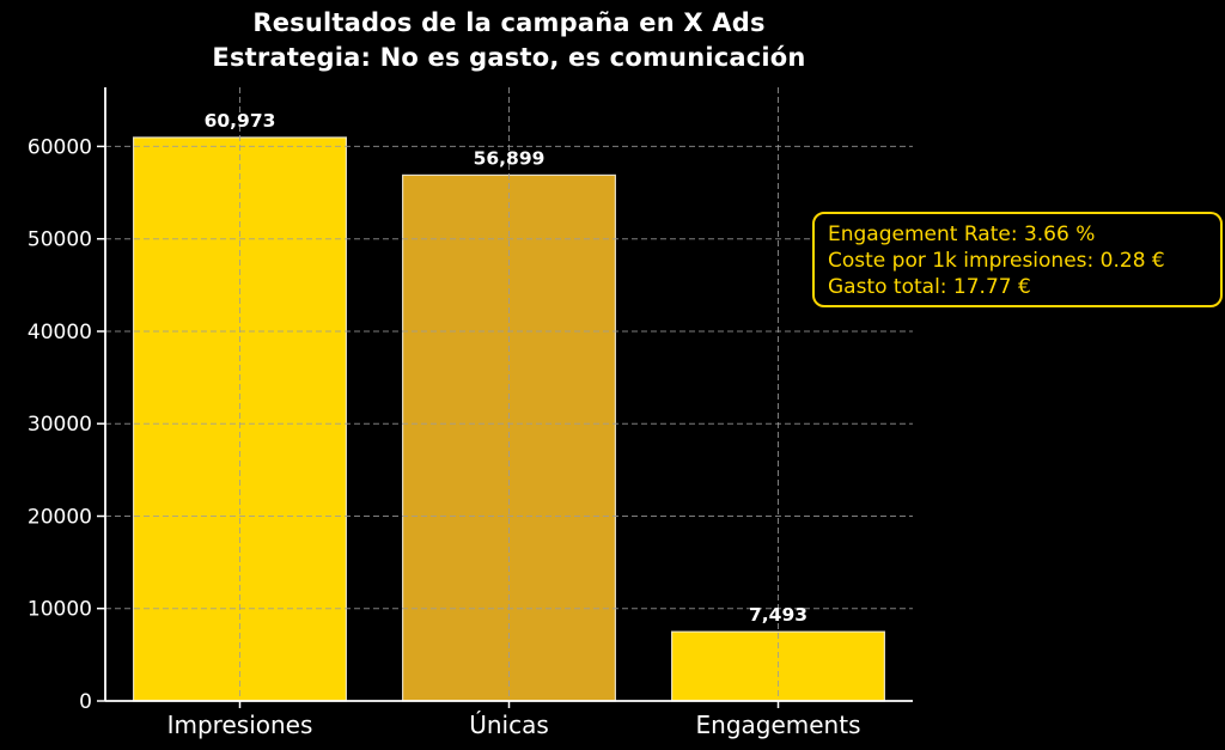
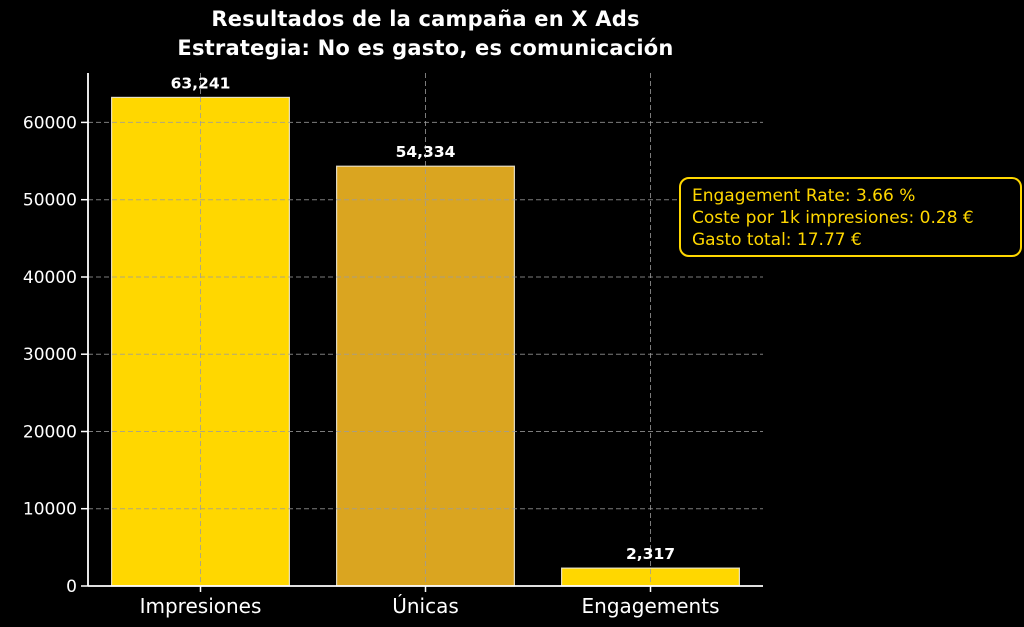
Impresiones: 60,973 -> 63,241
Únicas: 56,899 -> 54,334
Engagements: 7,493 -> 2,317
